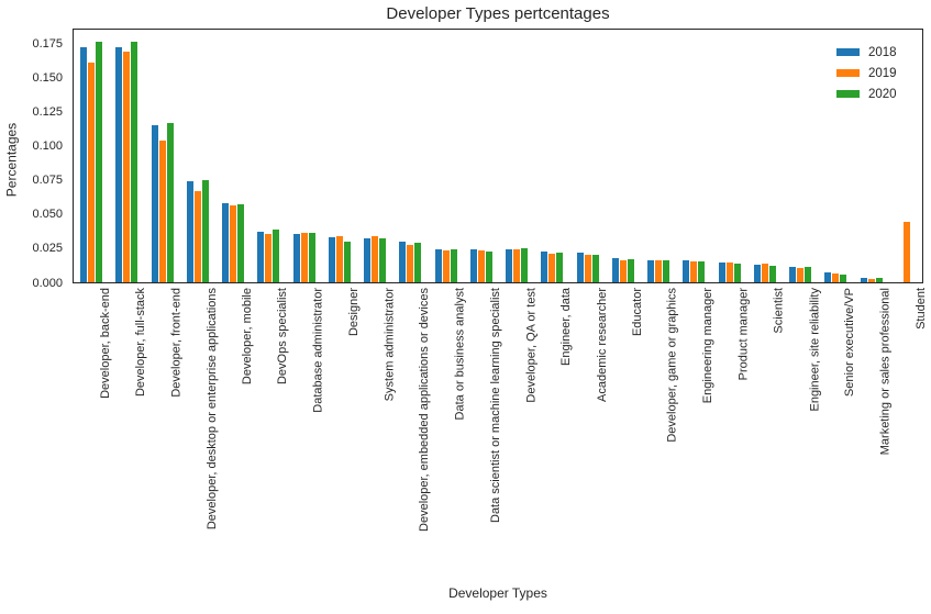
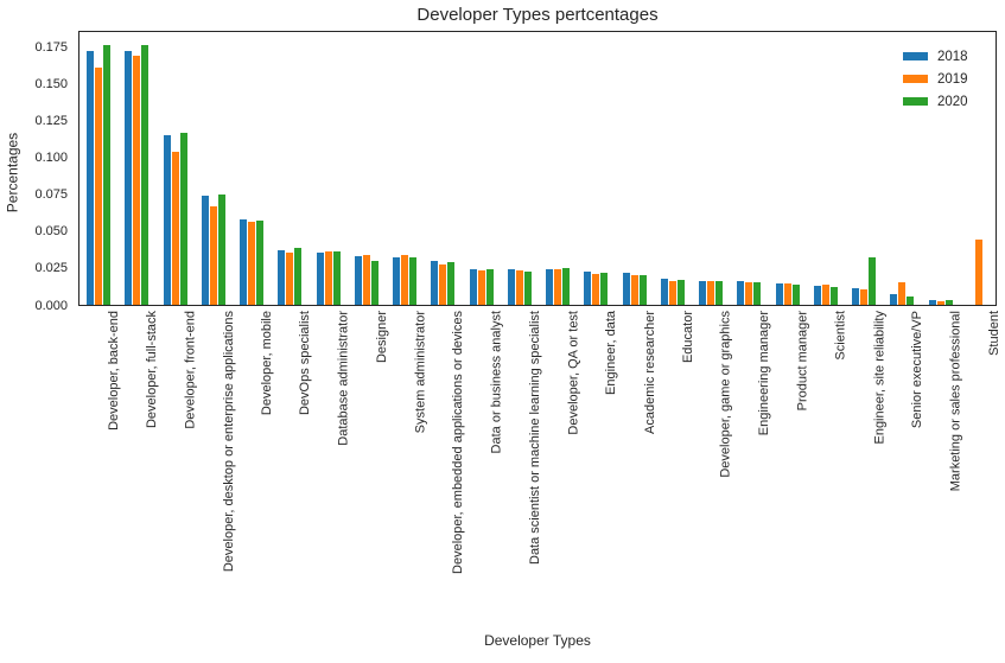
2020/Engineer, site reliability: 0.011 -> 0.032
2019/Senior executive/VP: 0.006 -> 0.015
